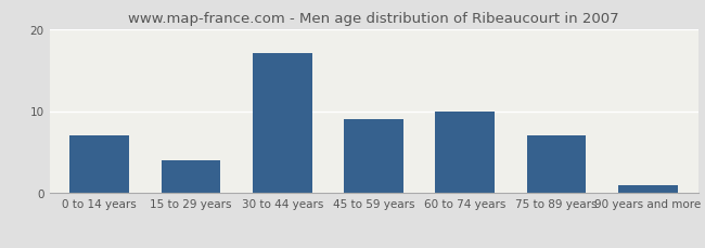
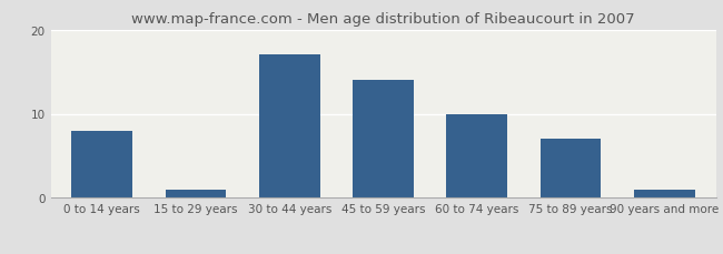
0 to 14 years: 7 -> 8
15 to 29 years: 4 -> 1
45 to 59 years: 9 -> 14
